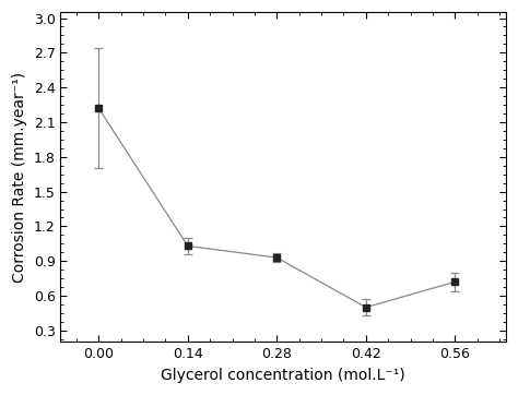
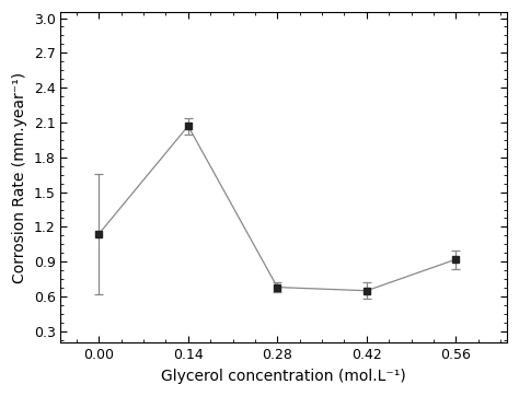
0.00: 2.22 -> 1.14
0.14: 1.03 -> 2.07
0.28: 0.93 -> 0.68
0.42: 0.50 -> 0.65
0.56: 0.72 -> 0.92
